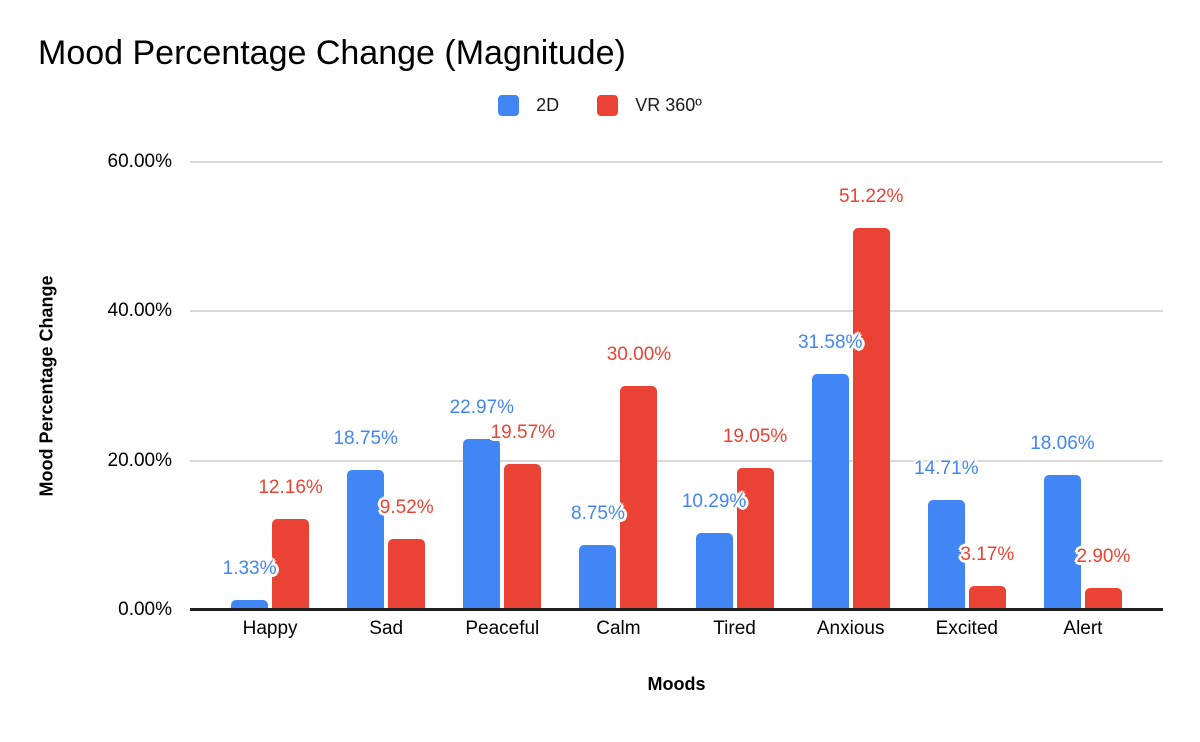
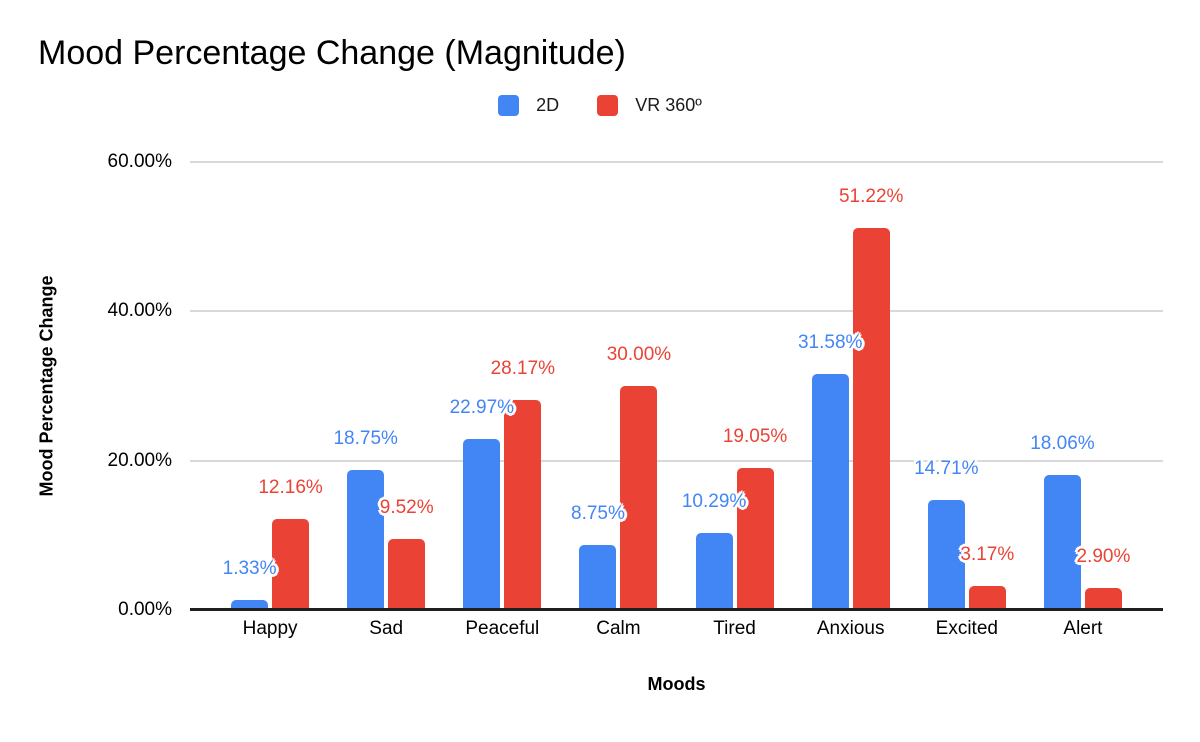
VR 360º/Peaceful: 19.57% -> 28.17%
